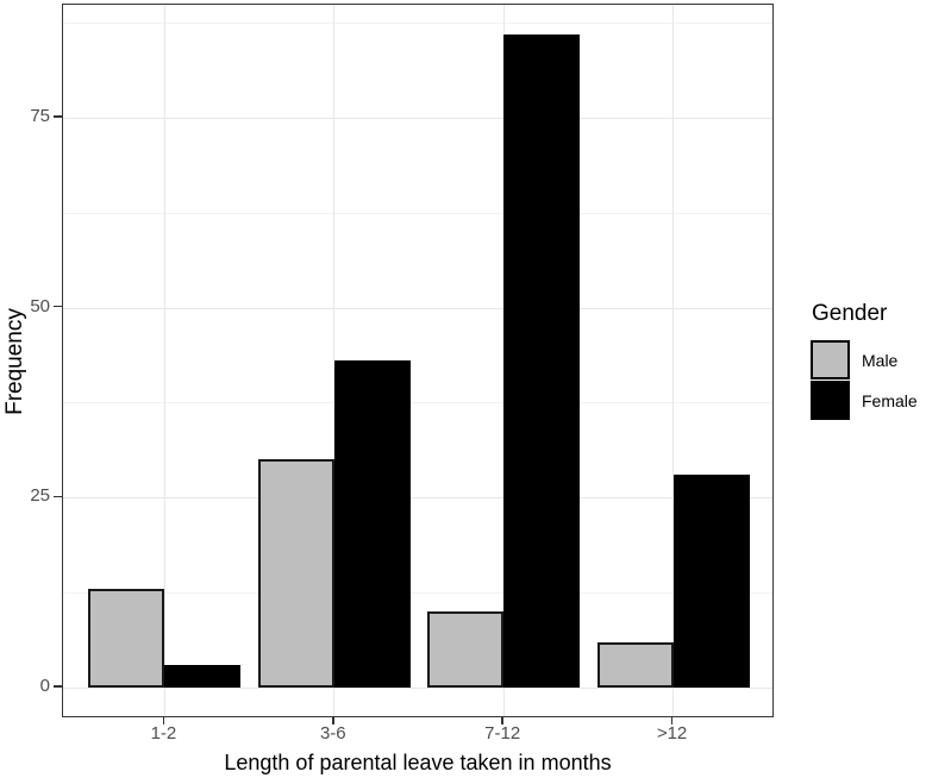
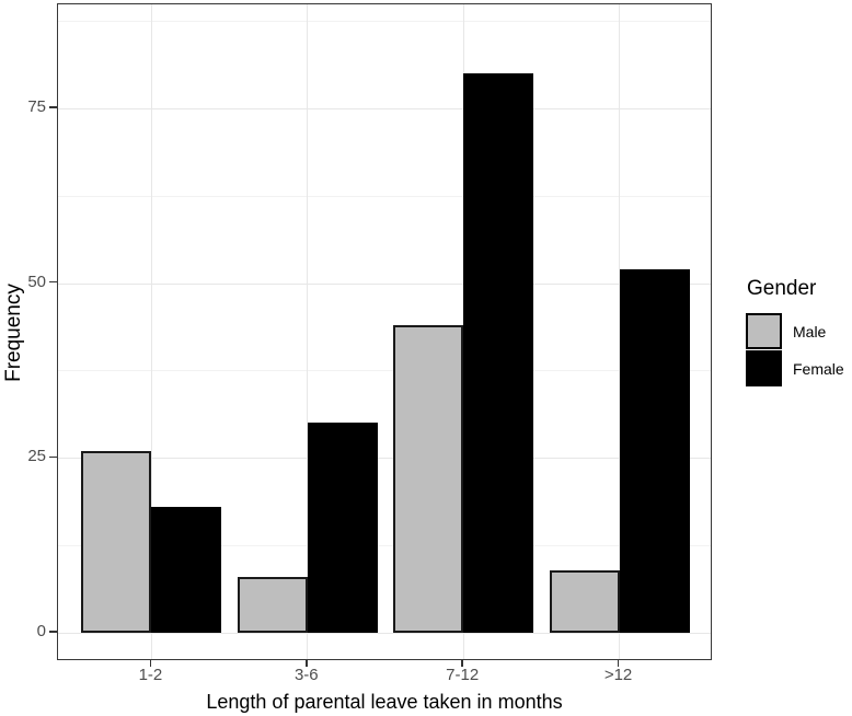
Male/1-2: 13 -> 26
Female/1-2: 3 -> 18
Male/3-6: 30 -> 8
Female/3-6: 43 -> 30
Male/7-12: 10 -> 44
Female/7-12: 86 -> 80
Male/>12: 6 -> 9
Female/>12: 28 -> 52
